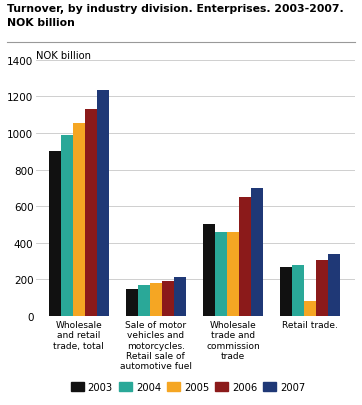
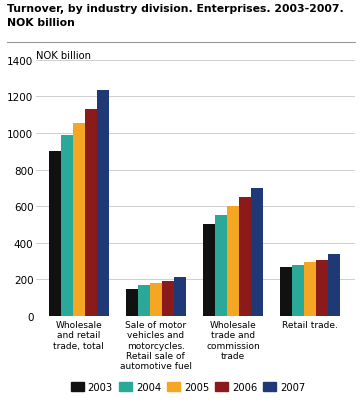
2004/Wholesale trade and commission trade: 460 -> 550
2005/Wholesale trade and commission trade: 460 -> 600
2005/Retail trade.: 80 -> 290
